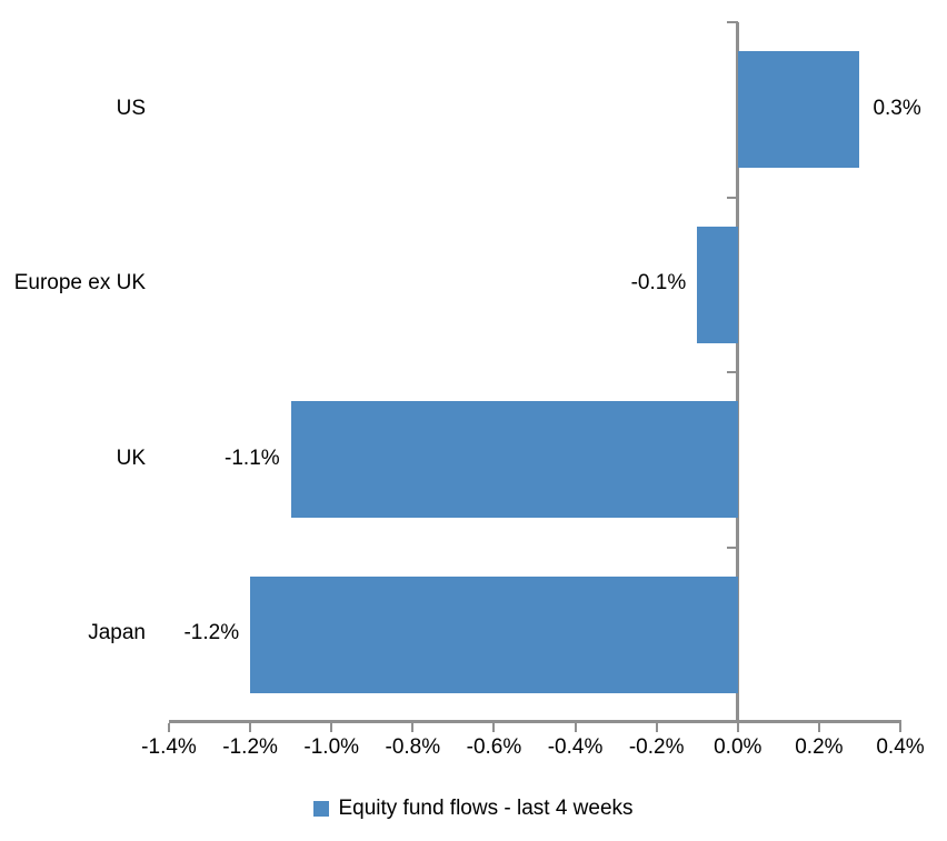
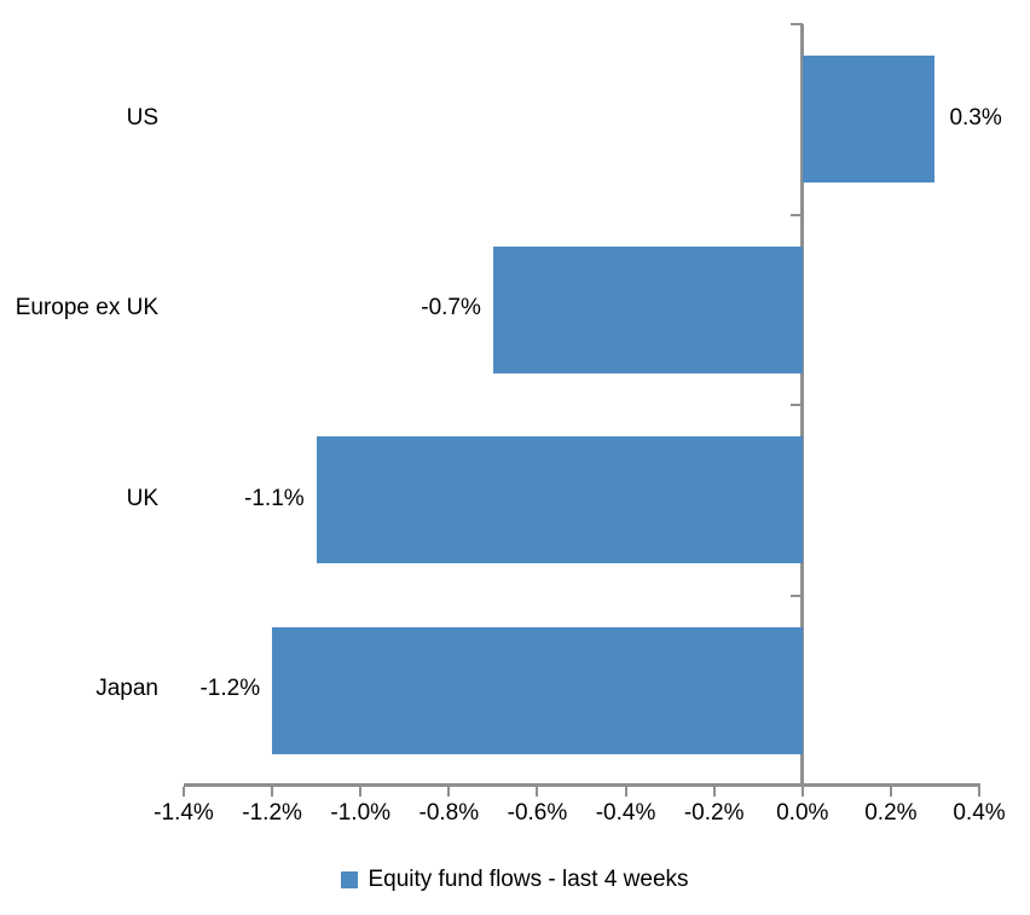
Europe ex UK: -0.1% -> -0.7%
